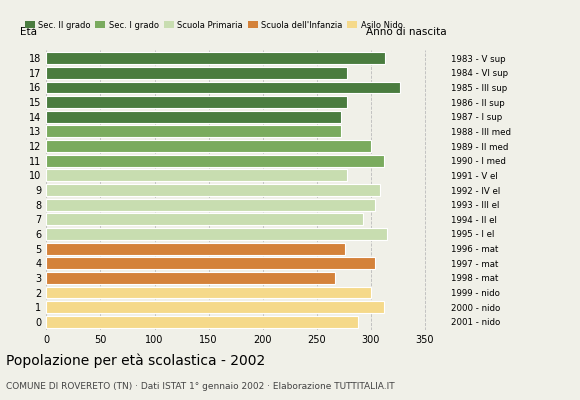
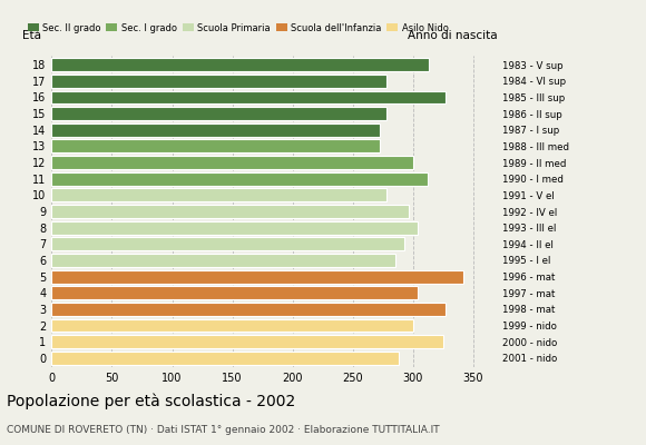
9: 308 -> 296
6: 315 -> 285
5: 276 -> 342
3: 267 -> 327
1: 312 -> 325
